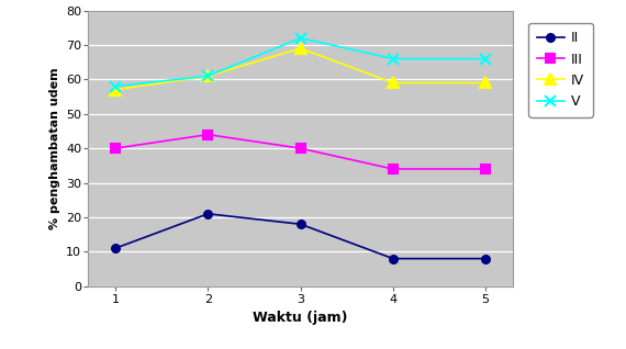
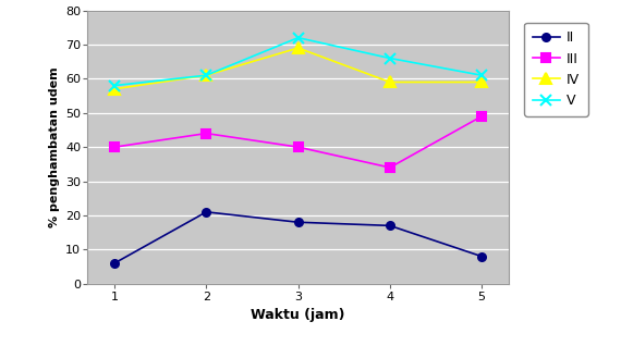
II/1: 11 -> 6
II/4: 8 -> 17
III/5: 34 -> 49
V/5: 66 -> 61
